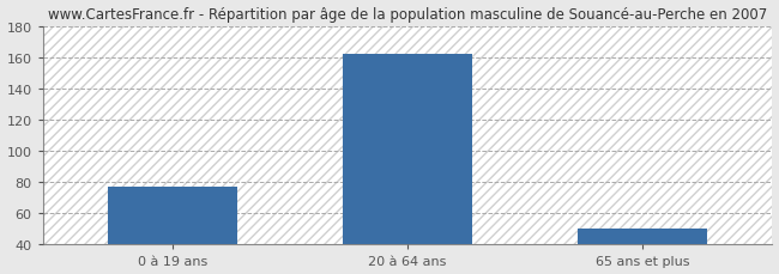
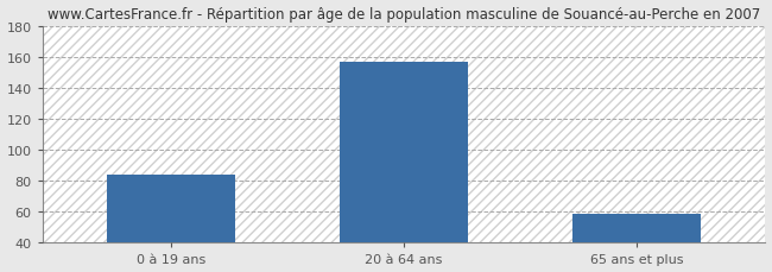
0 à 19 ans: 77 -> 84
20 à 64 ans: 162 -> 157
65 ans et plus: 50 -> 59
